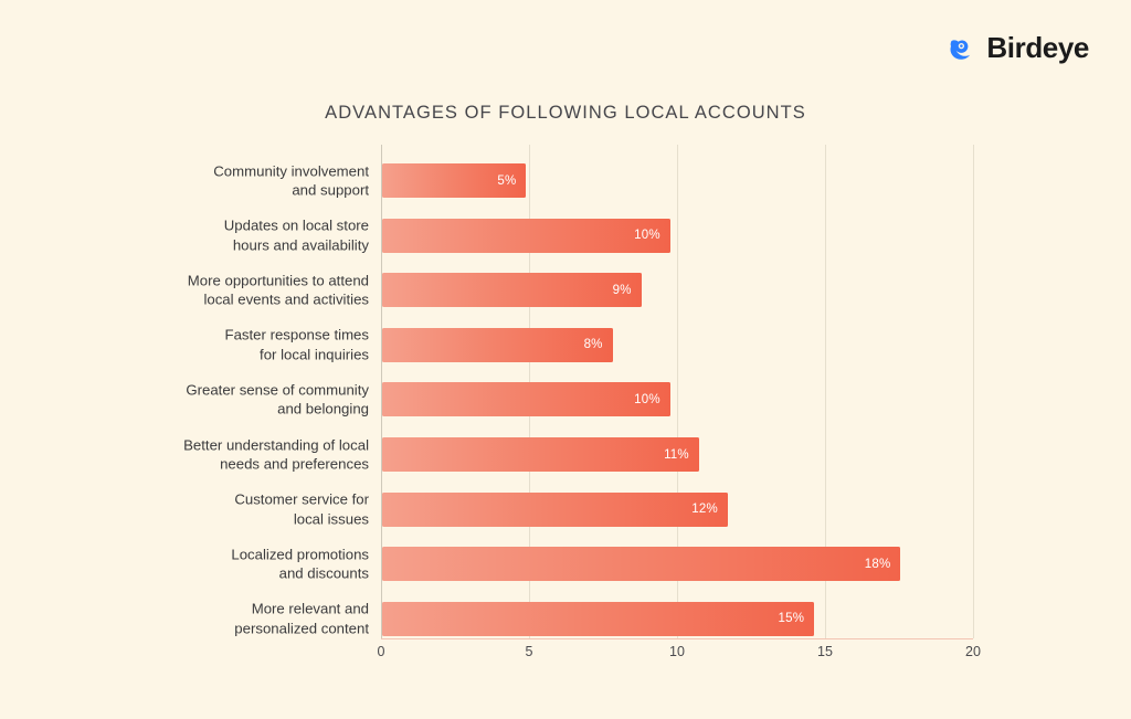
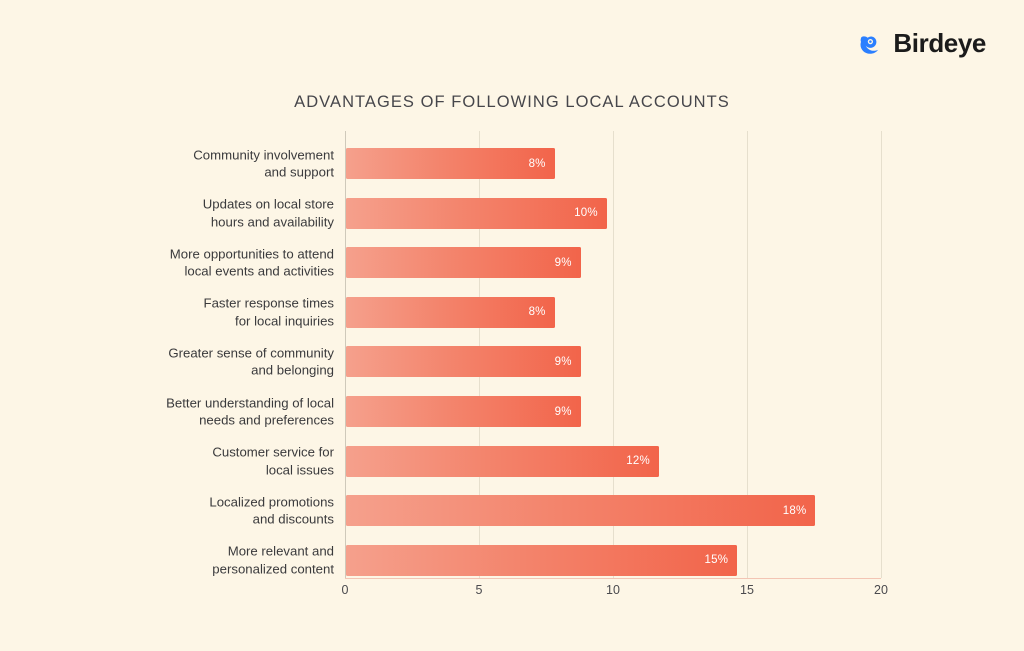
Community involvement and support: 5% -> 8%
Greater sense of community and belonging: 10% -> 9%
Better understanding of local needs and preferences: 11% -> 9%
